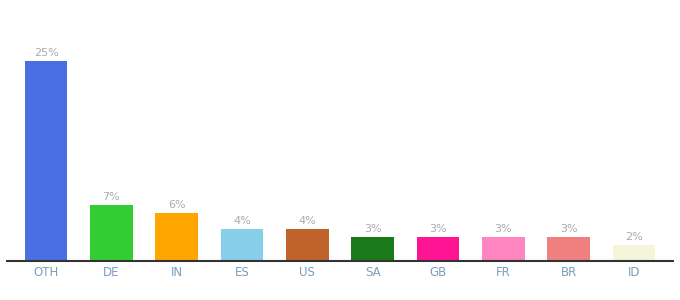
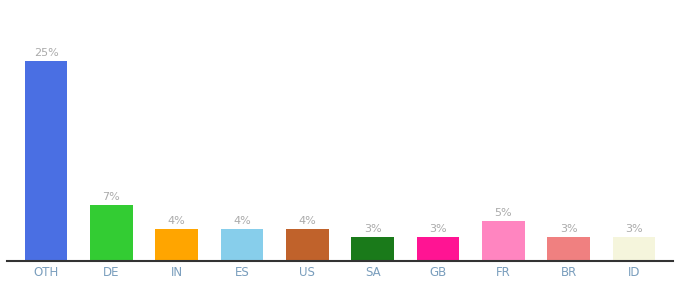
IN: 6% -> 4%
FR: 3% -> 5%
ID: 2% -> 3%
